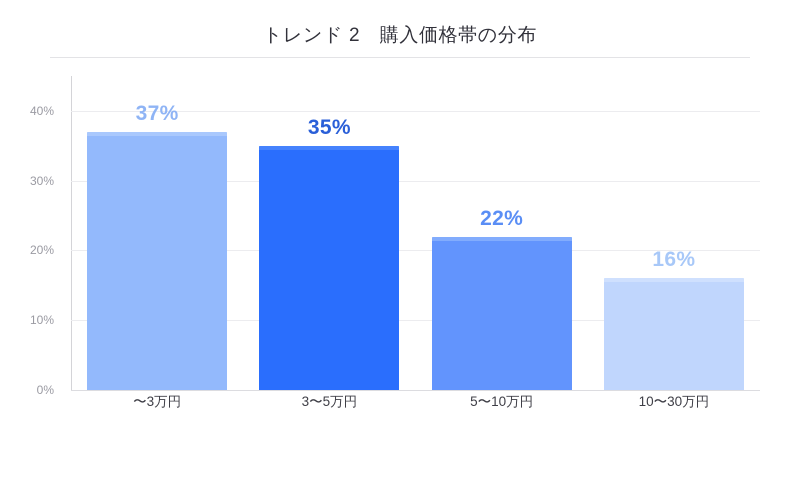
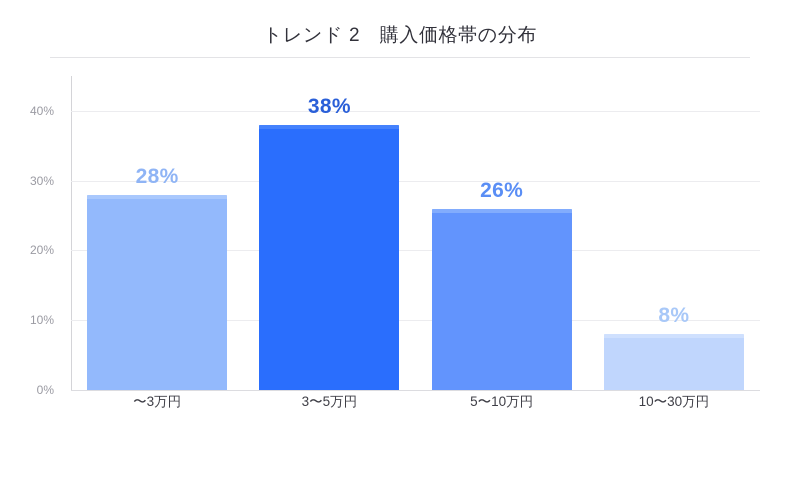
〜3万円: 37% -> 28%
3〜5万円: 35% -> 38%
5〜10万円: 22% -> 26%
10〜30万円: 16% -> 8%
